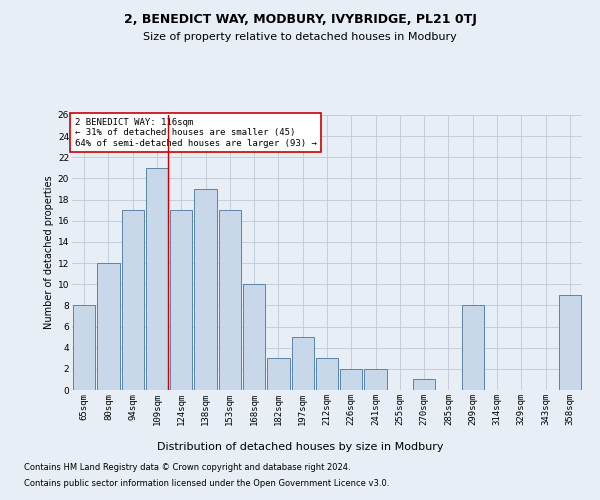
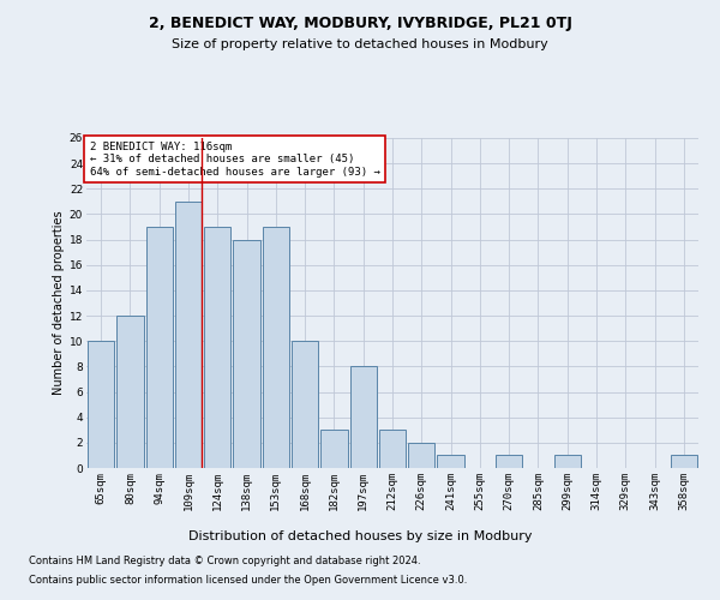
65sqm: 8 -> 10
94sqm: 17 -> 19
124sqm: 17 -> 19
138sqm: 19 -> 18
153sqm: 17 -> 19
197sqm: 5 -> 8
241sqm: 2 -> 1
299sqm: 8 -> 1
358sqm: 9 -> 1
